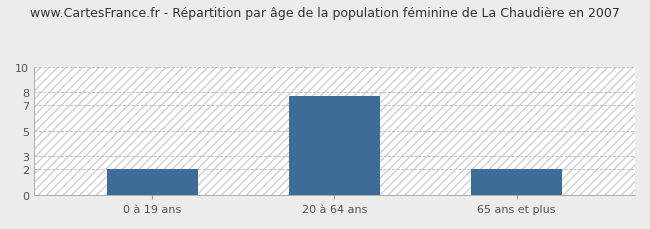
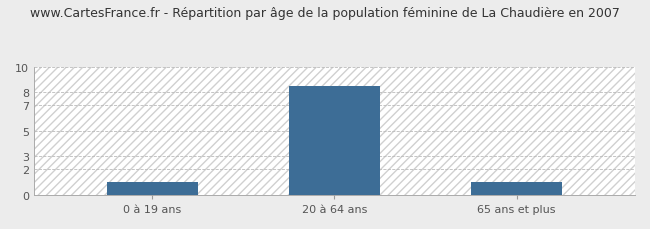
0 à 19 ans: 2.0 -> 1.0
20 à 64 ans: 7.7 -> 8.5
65 ans et plus: 2.0 -> 1.0
